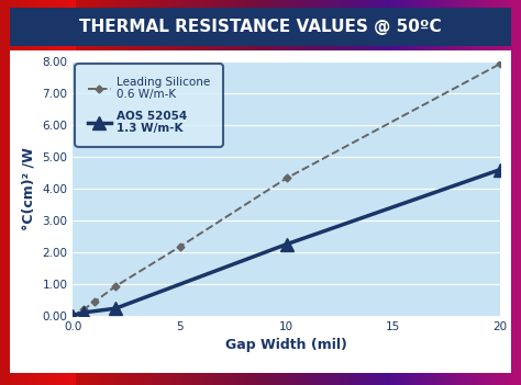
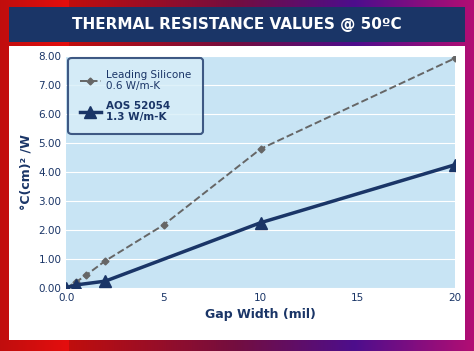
Leading Silicone 0.6 W/m-K/10: 4.33 -> 4.80
AOS 52054 1.3 W/m-K/20: 4.60 -> 4.25
